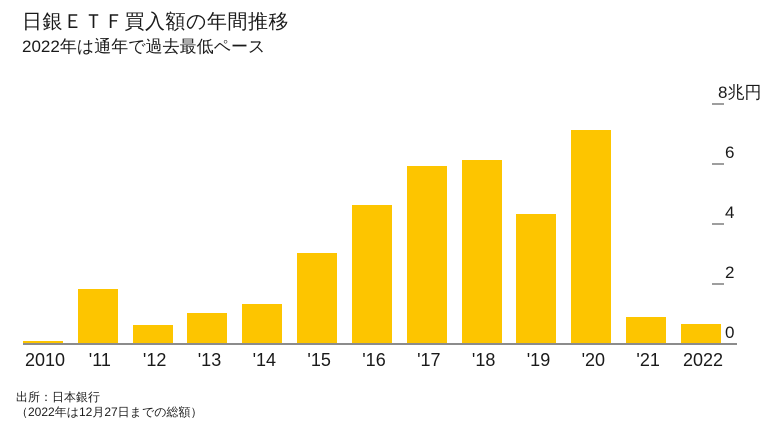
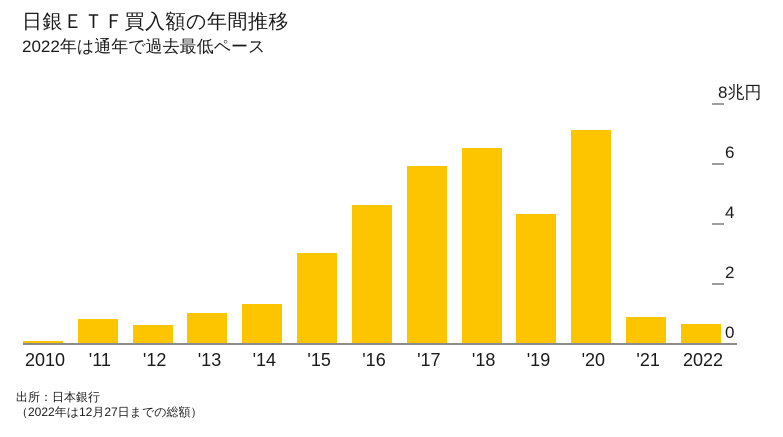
'11: 1.8 -> 0.8
'18: 6.1 -> 6.5
